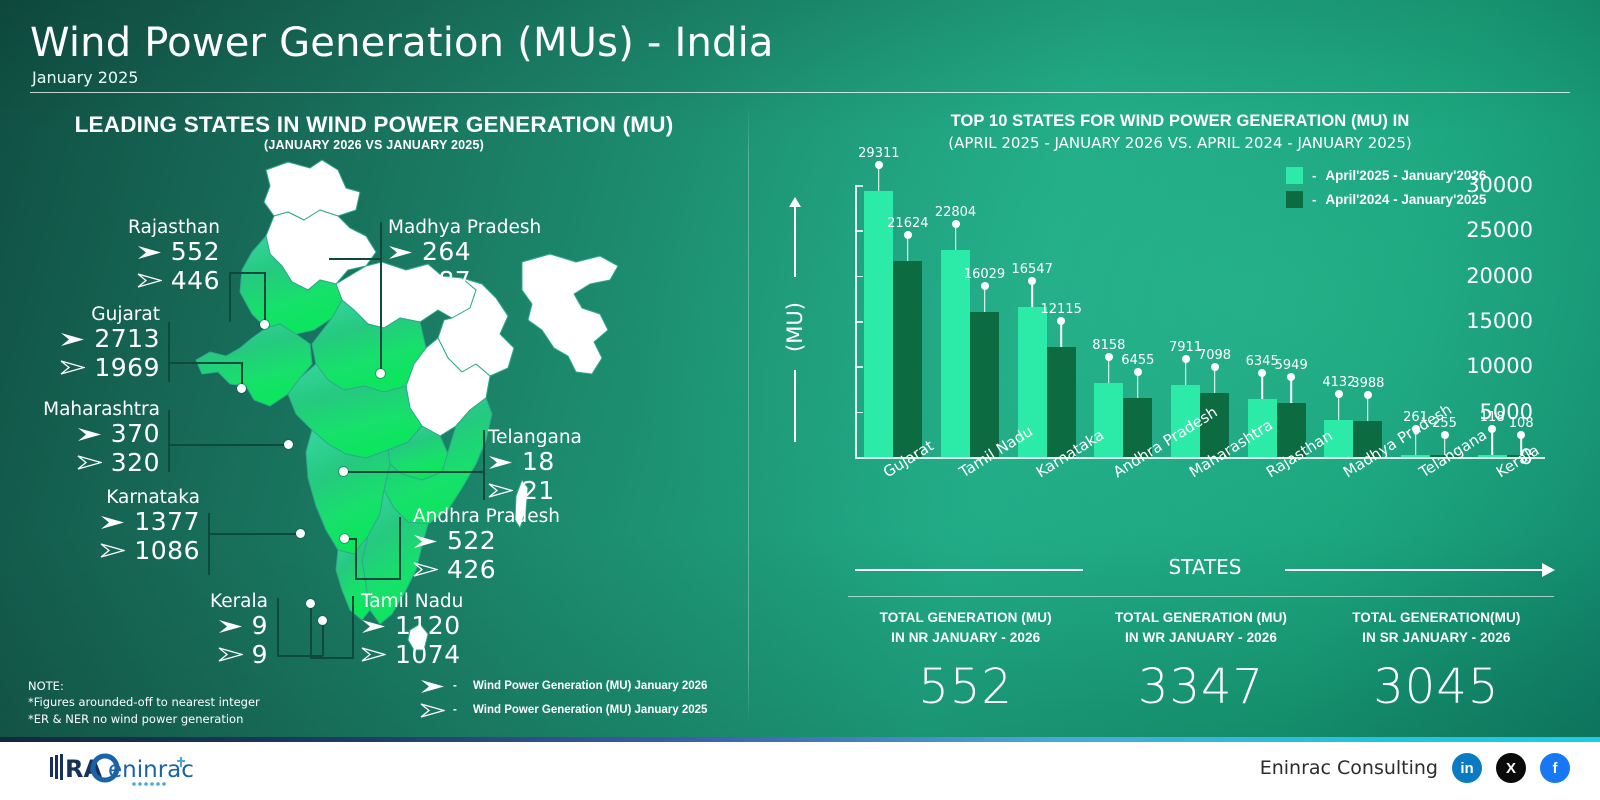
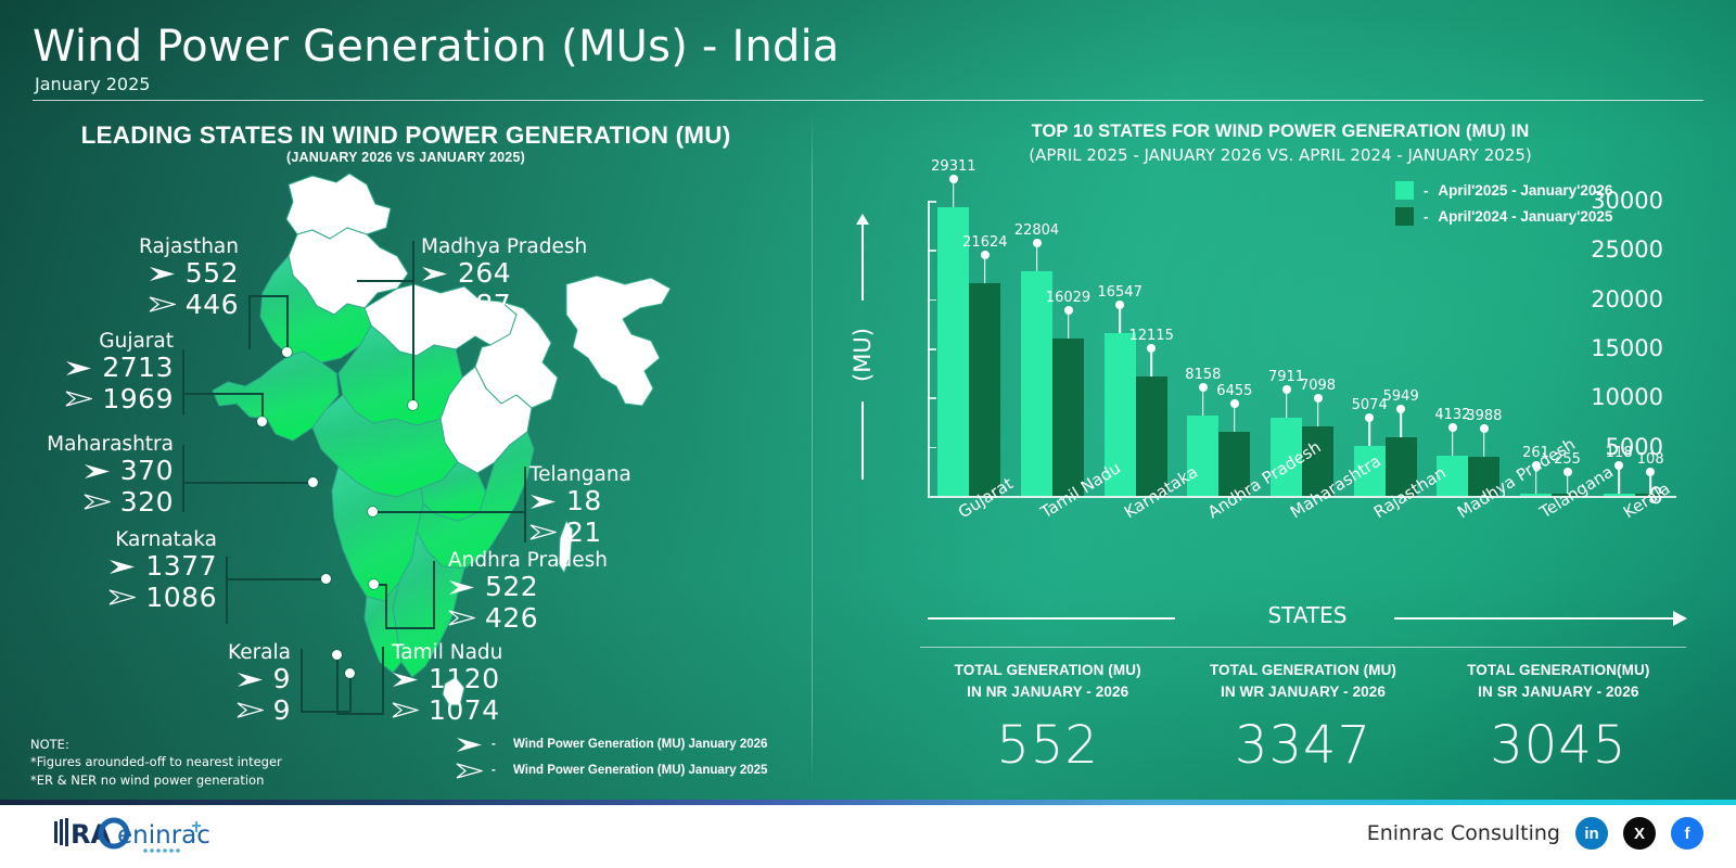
April'2025 - January'2026/Rajasthan: 6345 -> 5074
